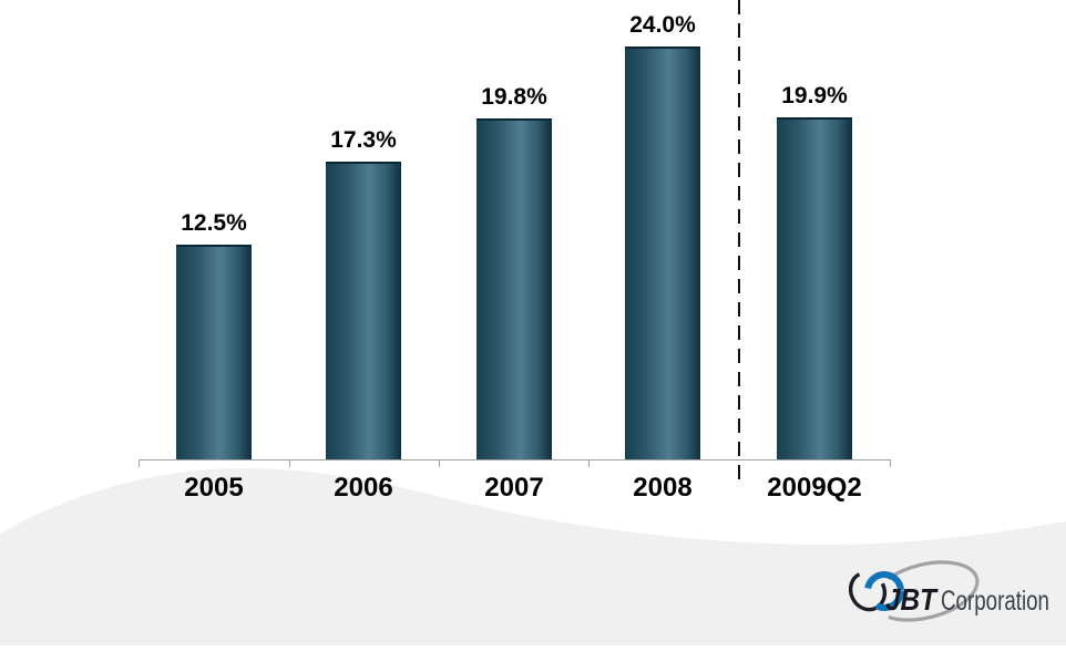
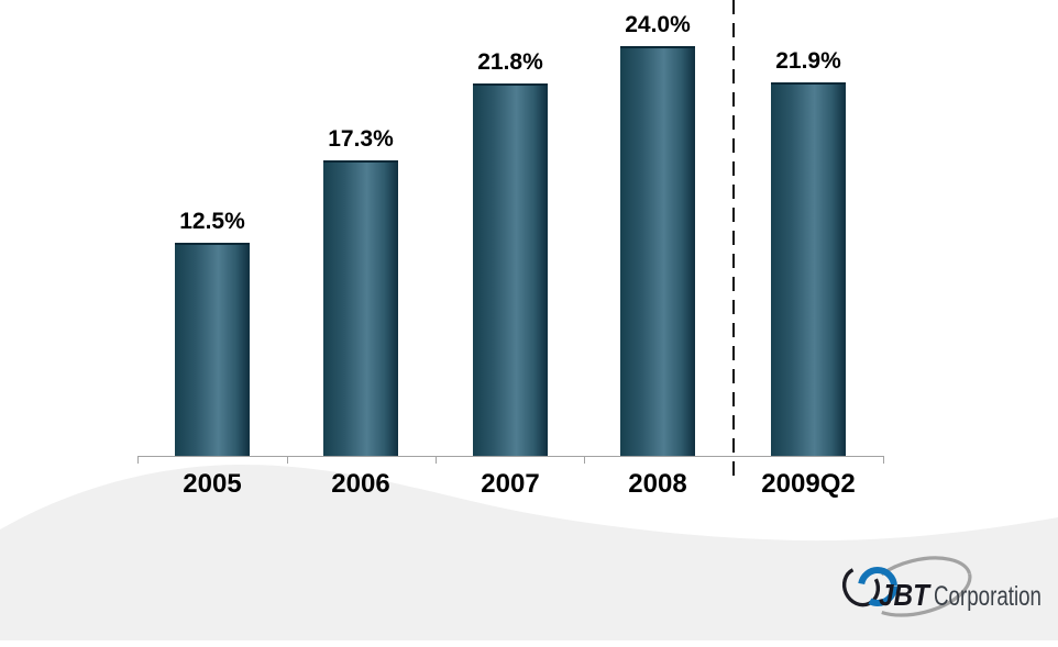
2007: 19.8% -> 21.8%
2009Q2: 19.9% -> 21.9%
